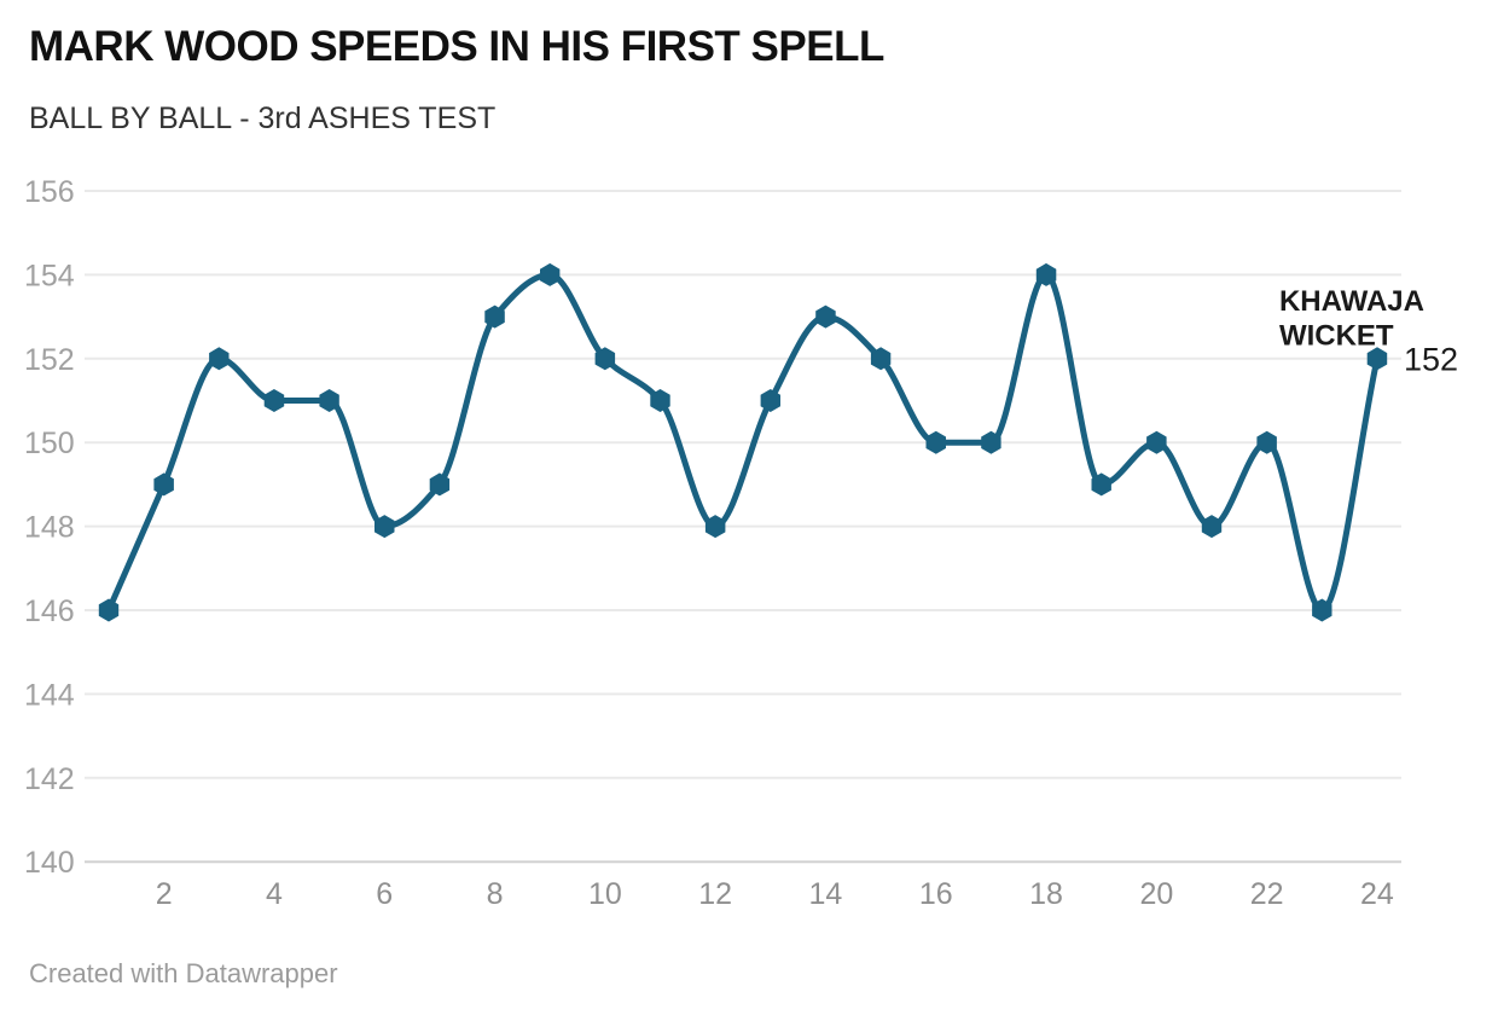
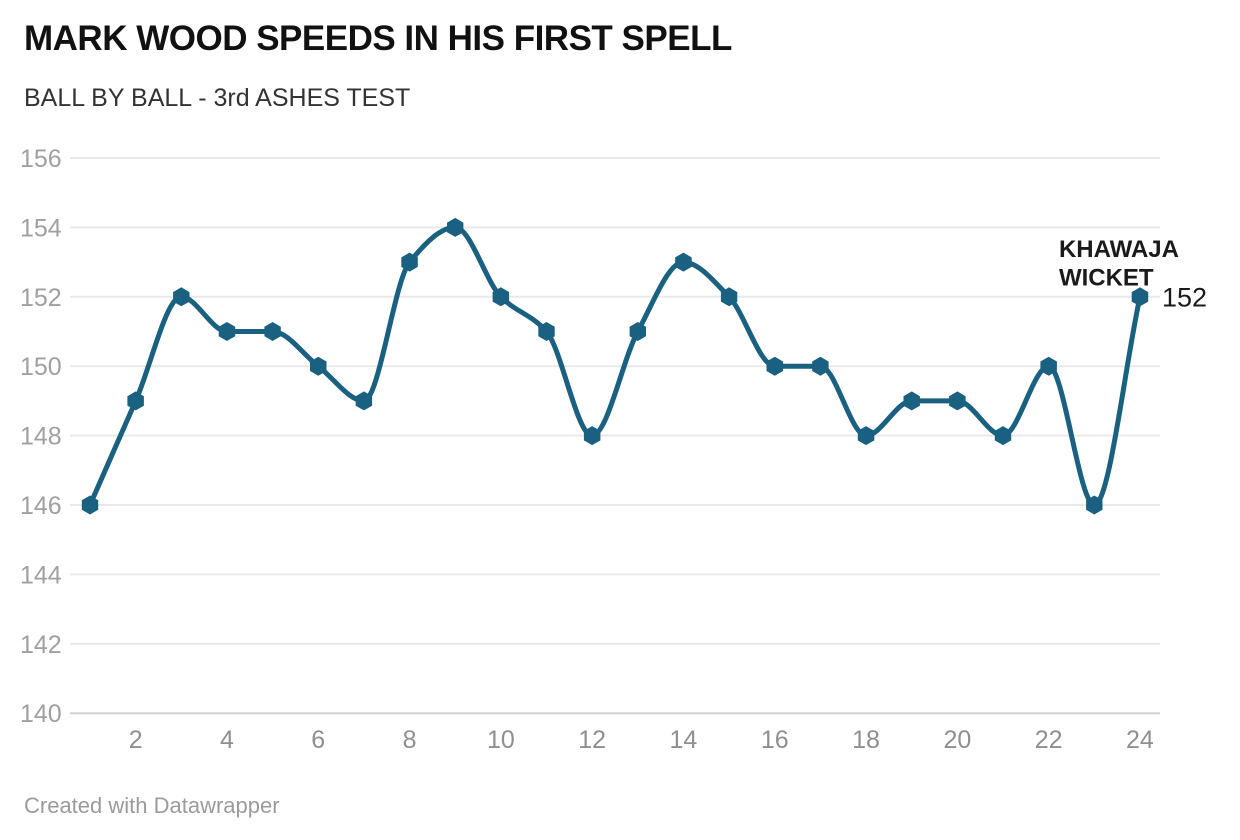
6: 148 -> 150
18: 154 -> 148
20: 150 -> 149
